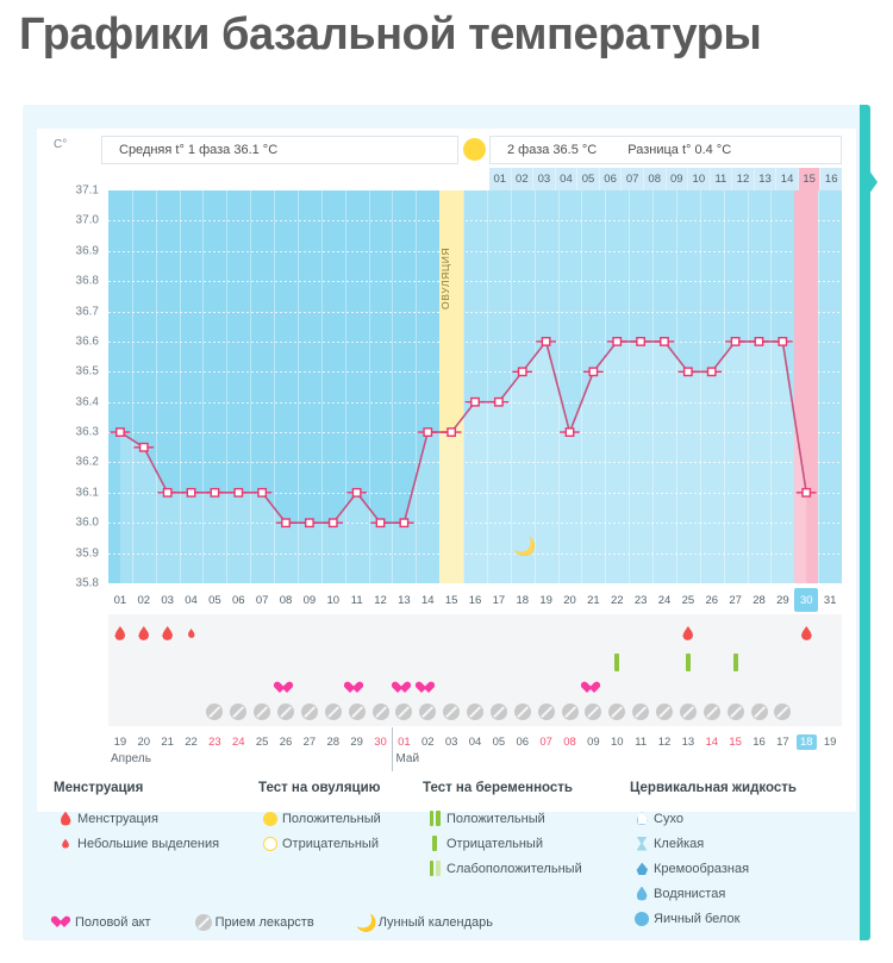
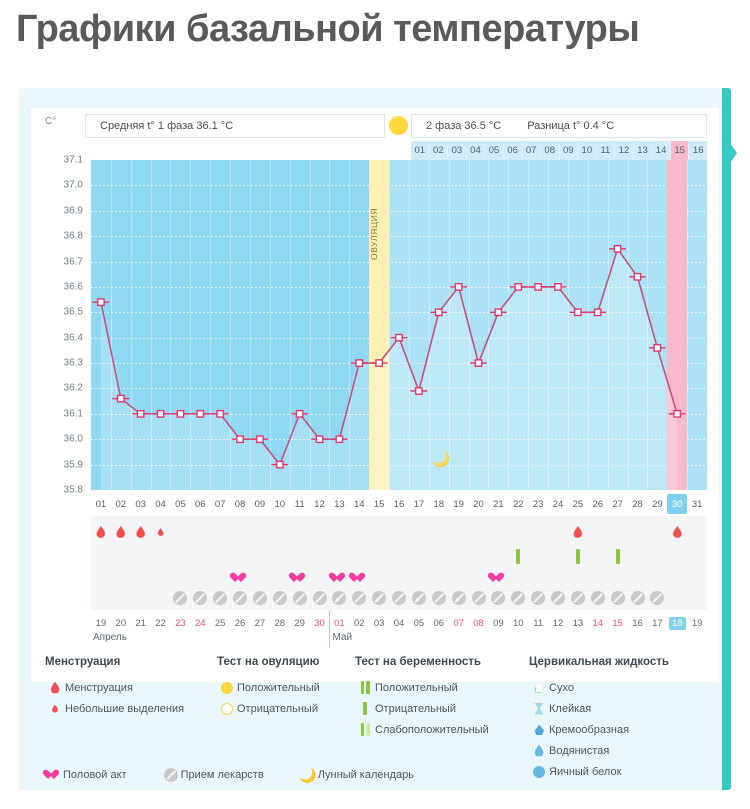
01: 36.30 -> 36.54
02: 36.25 -> 36.16
10: 36.00 -> 35.90
17: 36.40 -> 36.19
27: 36.60 -> 36.75
28: 36.60 -> 36.64
29: 36.60 -> 36.36
